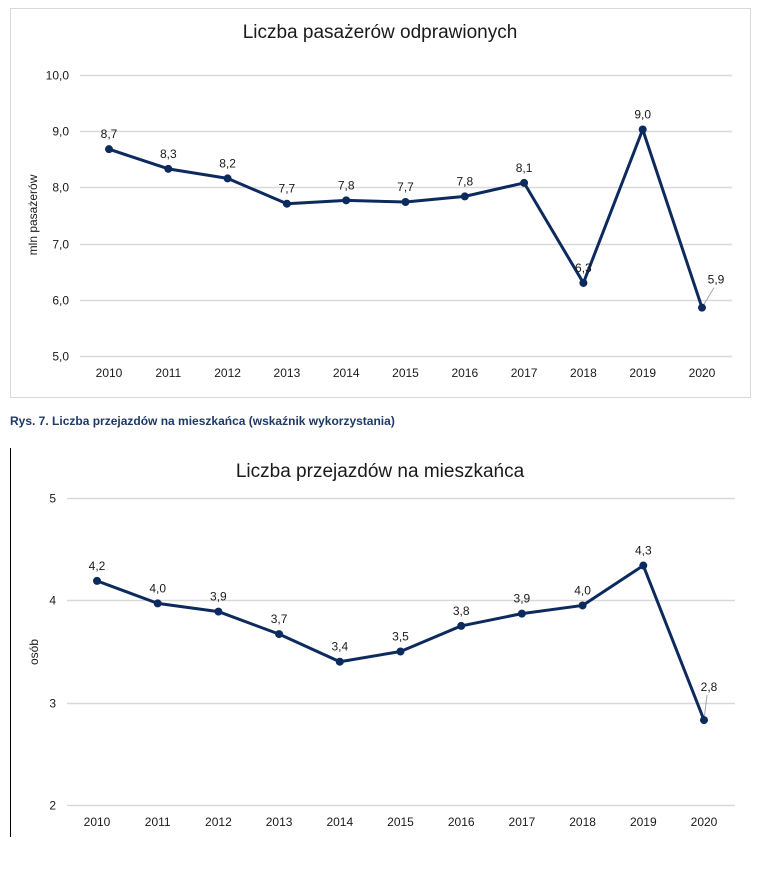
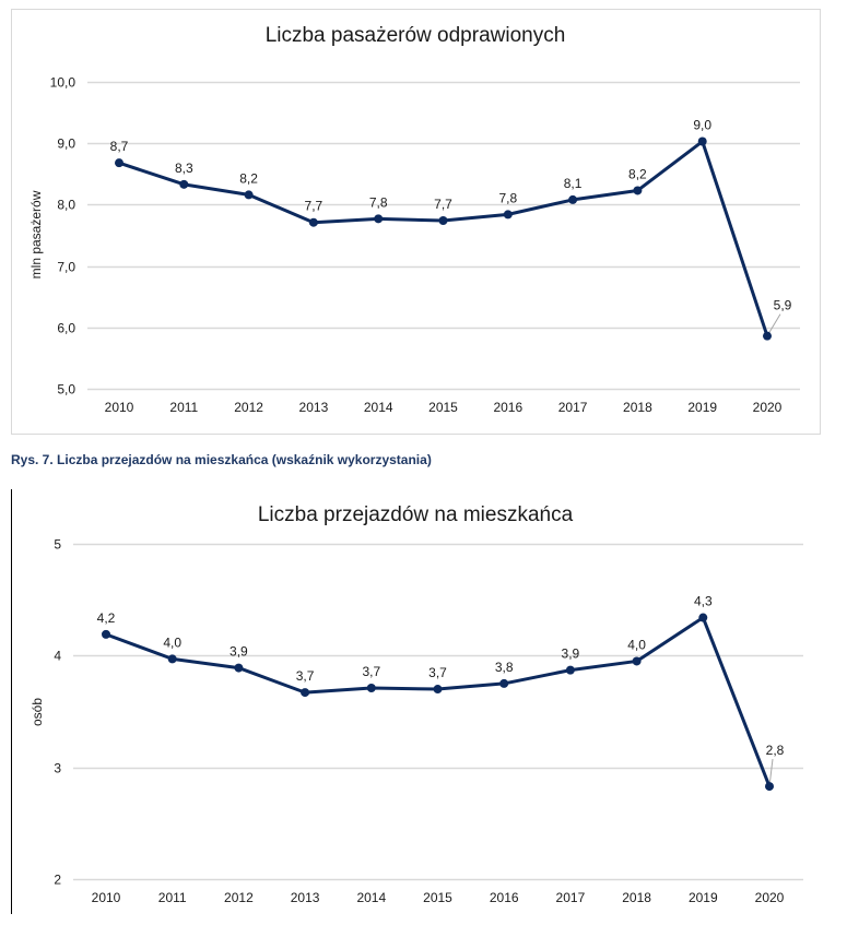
Liczba pasażerów odprawionych/2018: 6,3 -> 8,2
Liczba przejazdów na mieszkańca/2014: 3,4 -> 3,7
Liczba przejazdów na mieszkańca/2015: 3,5 -> 3,7
